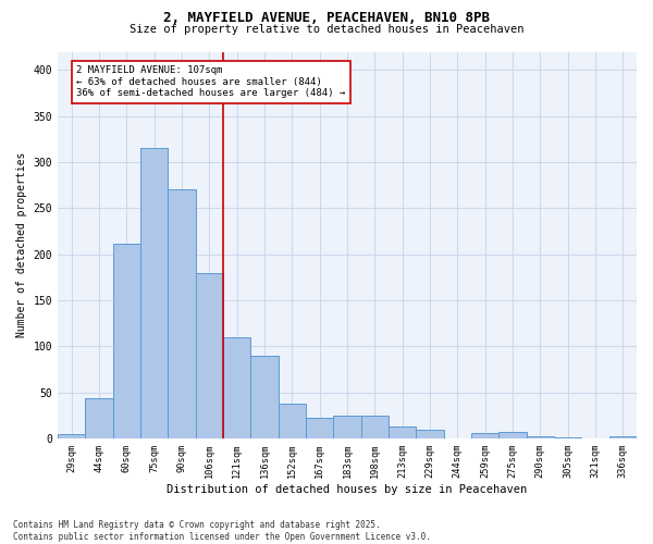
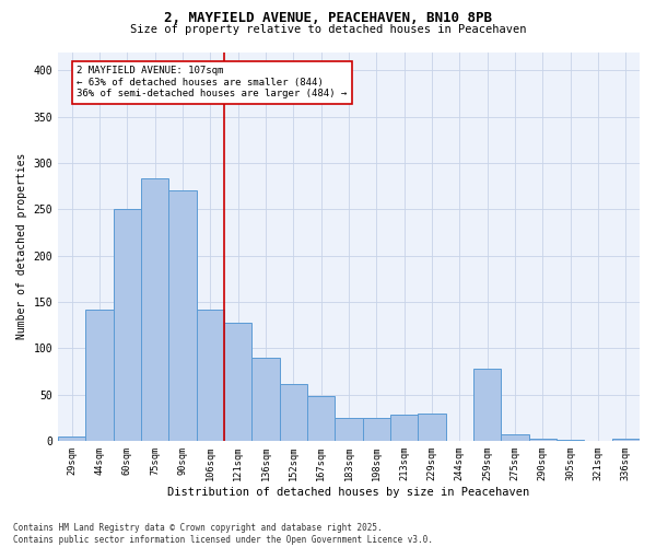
44sqm: 44 -> 142
60sqm: 212 -> 250
75sqm: 315 -> 284
106sqm: 180 -> 142
121sqm: 110 -> 128
152sqm: 38 -> 62
167sqm: 22 -> 48
213sqm: 13 -> 28
229sqm: 10 -> 30
259sqm: 6 -> 78
